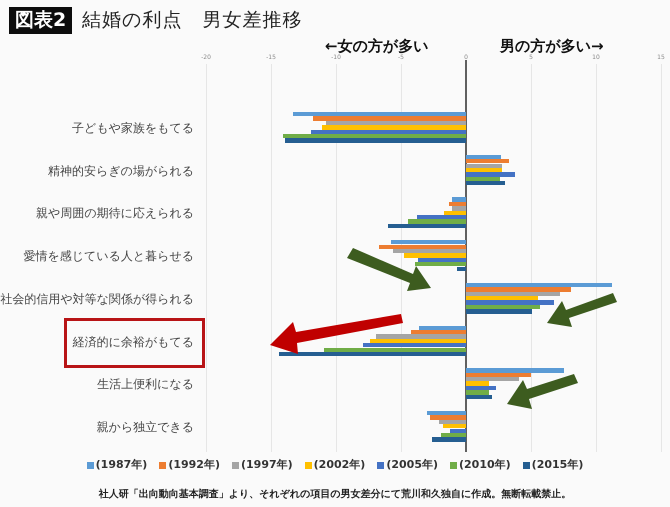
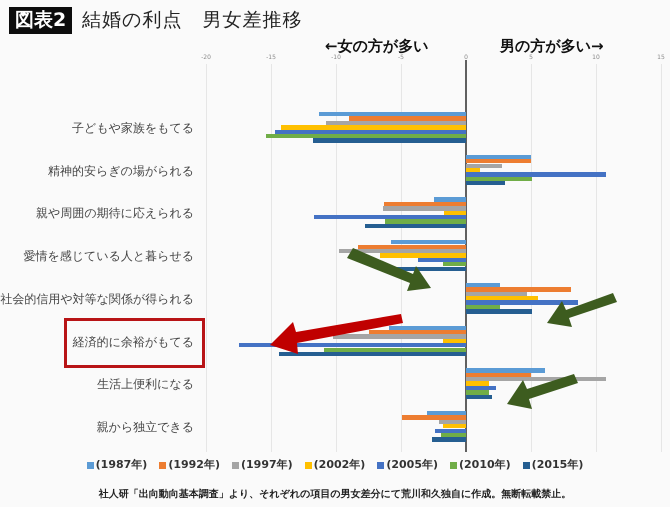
(1987年)/子どもや家族をもてる: -13.3 -> -11.3
(1992年)/子どもや家族をもてる: -11.8 -> -9.0
(2002年)/子どもや家族をもてる: -11.1 -> -14.2
(2005年)/子どもや家族をもてる: -11.9 -> -14.7
(2010年)/子どもや家族をもてる: -14.1 -> -15.4
(2015年)/子どもや家族をもてる: -13.9 -> -11.8
(1987年)/精神的安らぎの場がられる: 2.7 -> 5.0
(1992年)/精神的安らぎの場がられる: 3.3 -> 5.0
(2002年)/精神的安らぎの場がられる: 2.8 -> 1.1
(2005年)/精神的安らぎの場がられる: 3.8 -> 10.8
(2010年)/精神的安らぎの場がられる: 2.6 -> 5.1
(1987年)/親や周囲の期待に応えられる: -1.1 -> -2.5
(1992年)/親や周囲の期待に応えられる: -1.3 -> -6.3
(1997年)/親や周囲の期待に応えられる: -1.1 -> -6.4
(2005年)/親や周囲の期待に応えられる: -3.8 -> -11.7
(2010年)/親や周囲の期待に応えられる: -4.5 -> -6.2
(2015年)/親や周囲の期待に応えられる: -6.0 -> -7.8
(1992年)/愛情を感じている人と暮らせる: -6.7 -> -8.3
(1997年)/愛情を感じている人と暮らせる: -5.6 -> -9.8
(2002年)/愛情を感じている人と暮らせる: -4.8 -> -6.6
(2010年)/愛情を感じている人と暮らせる: -3.9 -> -1.8
(2015年)/愛情を感じている人と暮らせる: -0.7 -> -5.8
(1987年)/社会的信用や対等な関係が得られる: 11.2 -> 2.6
(1997年)/社会的信用や対等な関係が得られる: 7.2 -> 4.7
(2005年)/社会的信用や対等な関係が得られる: 6.8 -> 8.6
(2010年)/社会的信用や対等な関係が得られる: 5.7 -> 2.6
(1987年)/経済的に余裕がもてる: -3.6 -> -5.9
(1992年)/経済的に余裕がもてる: -4.2 -> -7.5
(1997年)/経済的に余裕がもてる: -6.9 -> -10.2
(2002年)/経済的に余裕がもてる: -7.4 -> -1.8
(2005年)/経済的に余裕がもてる: -7.9 -> -17.5
(1987年)/生活上便利になる: 7.5 -> 6.1
(1997年)/生活上便利になる: 4.1 -> 10.8
(1992年)/親から独立できる: -2.8 -> -4.9
(2005年)/親から独立できる: -1.2 -> -2.4
